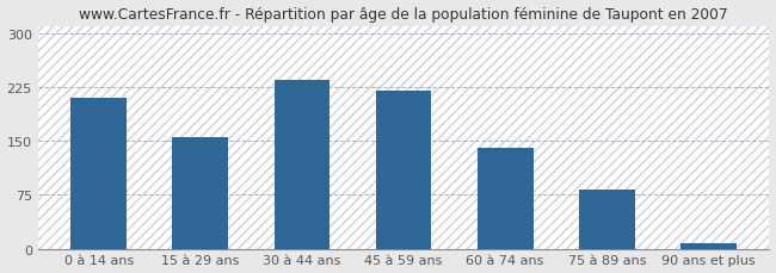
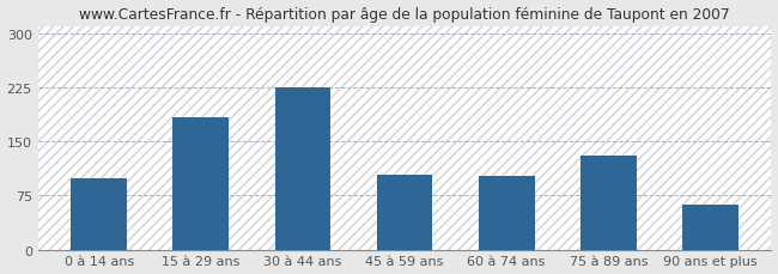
0 à 14 ans: 210 -> 98
15 à 29 ans: 155 -> 184
30 à 44 ans: 235 -> 224
45 à 59 ans: 220 -> 104
60 à 74 ans: 140 -> 102
75 à 89 ans: 82 -> 130
90 ans et plus: 7 -> 62
